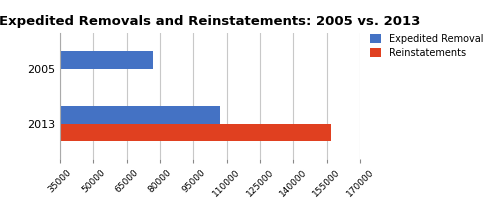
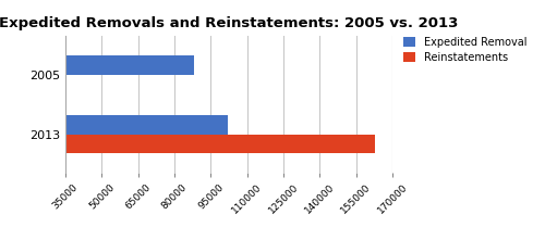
Expedited Removal/2005: 77000 -> 88000
Expedited Removal/2013: 107000 -> 102000
Reinstatements/2013: 157000 -> 163000
